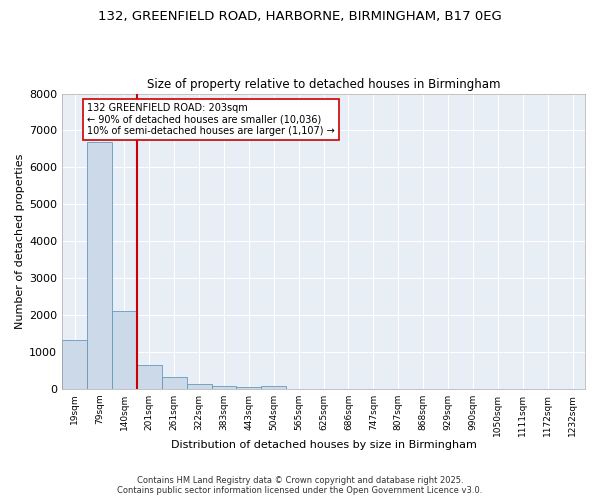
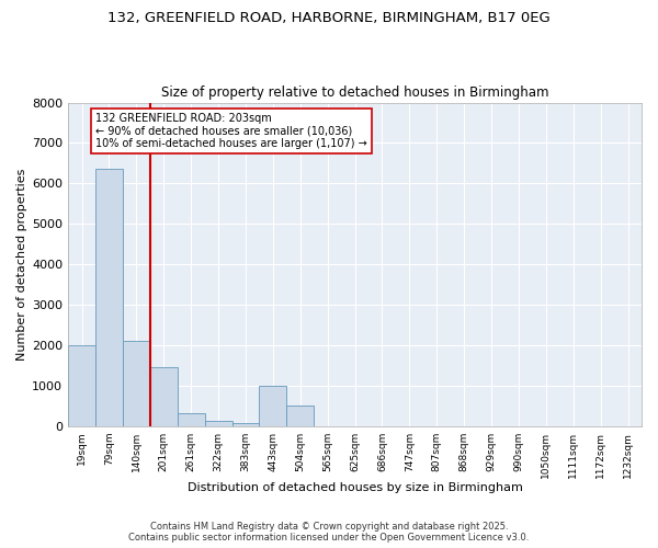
19sqm: 1320 -> 2000
79sqm: 6700 -> 6350
201sqm: 650 -> 1450
443sqm: 50 -> 1000
504sqm: 80 -> 500
